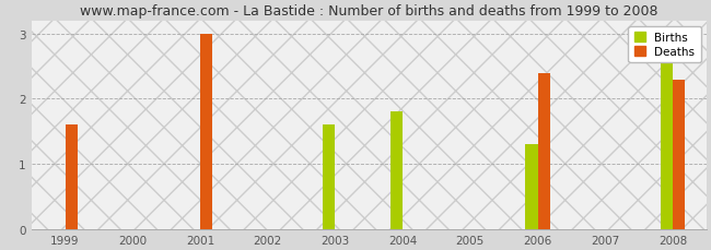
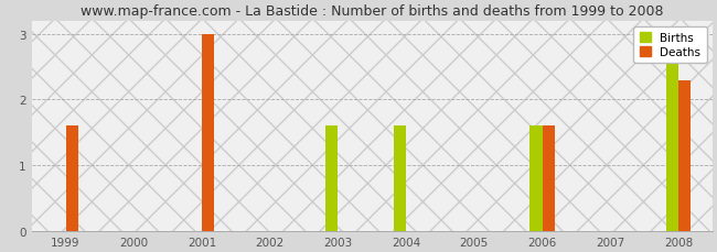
Births/2004: 1.8 -> 1.6
Births/2006: 1.3 -> 1.6
Deaths/2006: 2.4 -> 1.6
